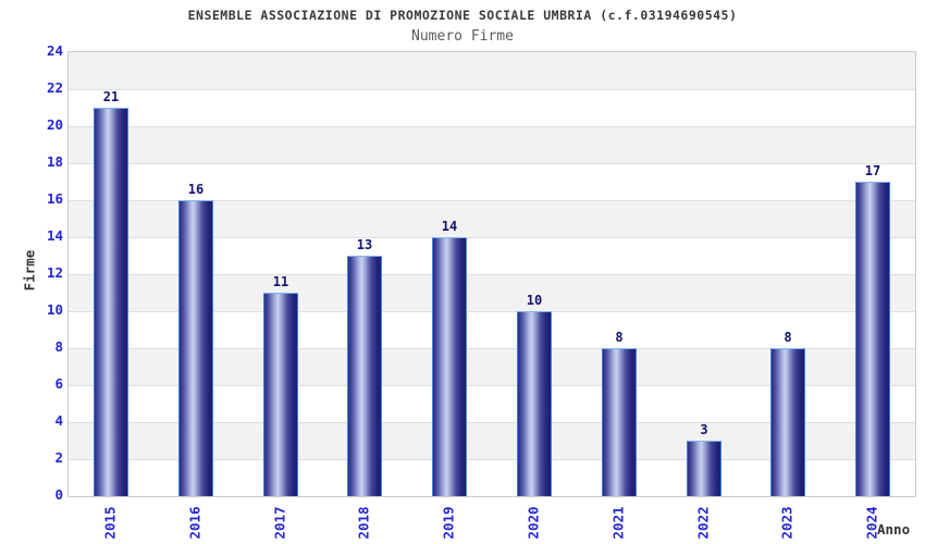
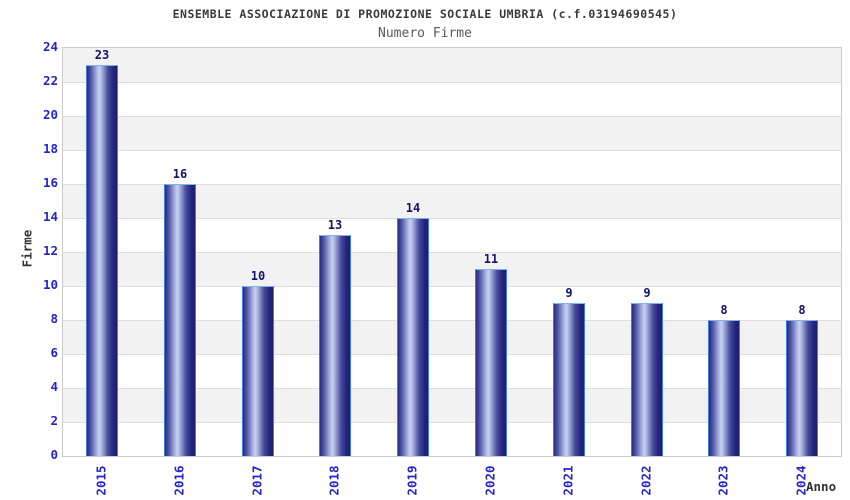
2015: 21 -> 23
2017: 11 -> 10
2020: 10 -> 11
2021: 8 -> 9
2022: 3 -> 9
2024: 17 -> 8
